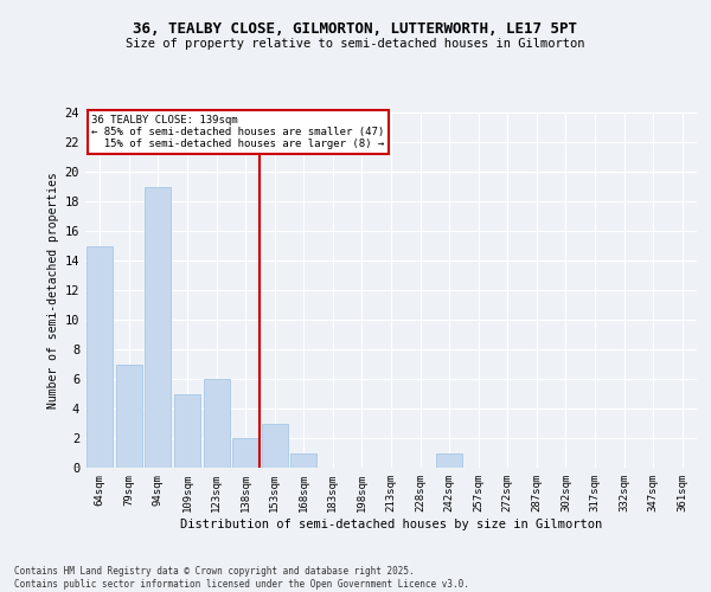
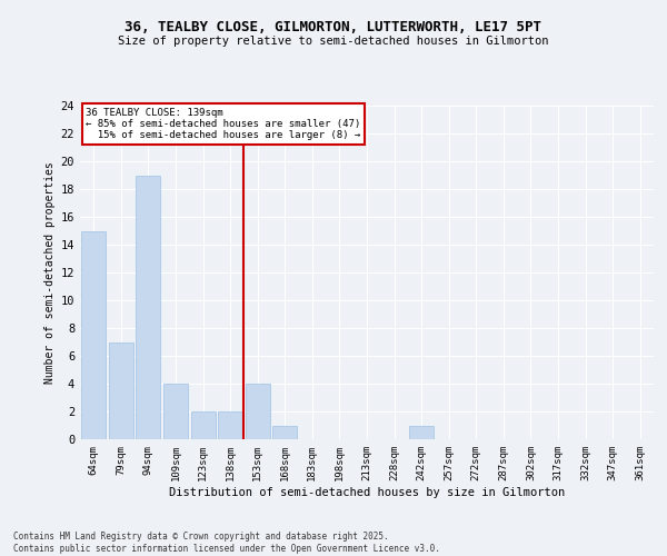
109sqm: 5 -> 4
123sqm: 6 -> 2
153sqm: 3 -> 4
